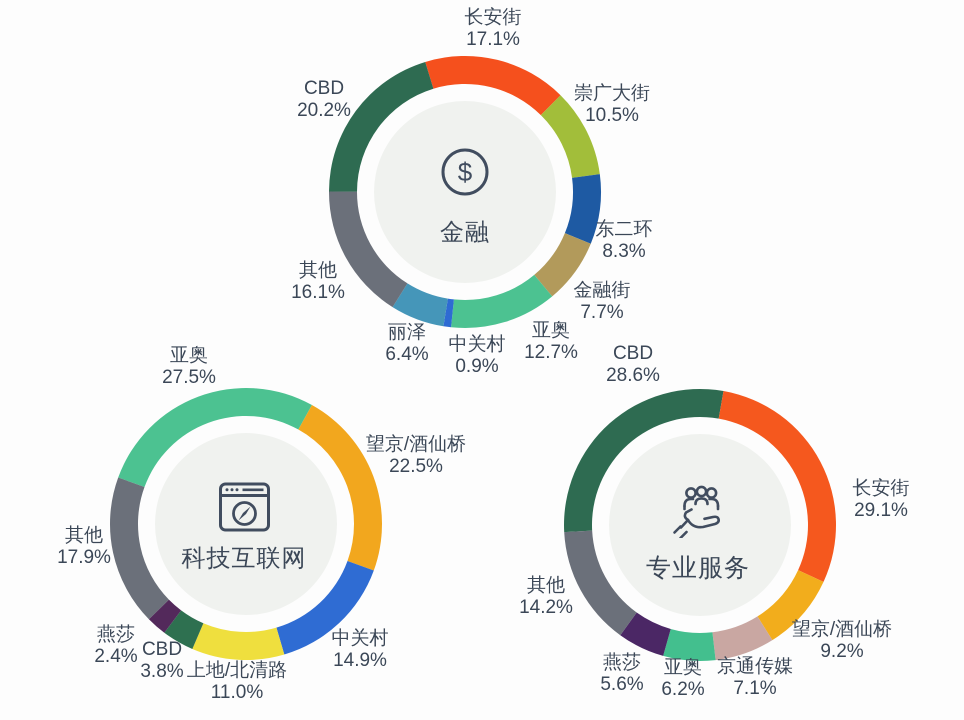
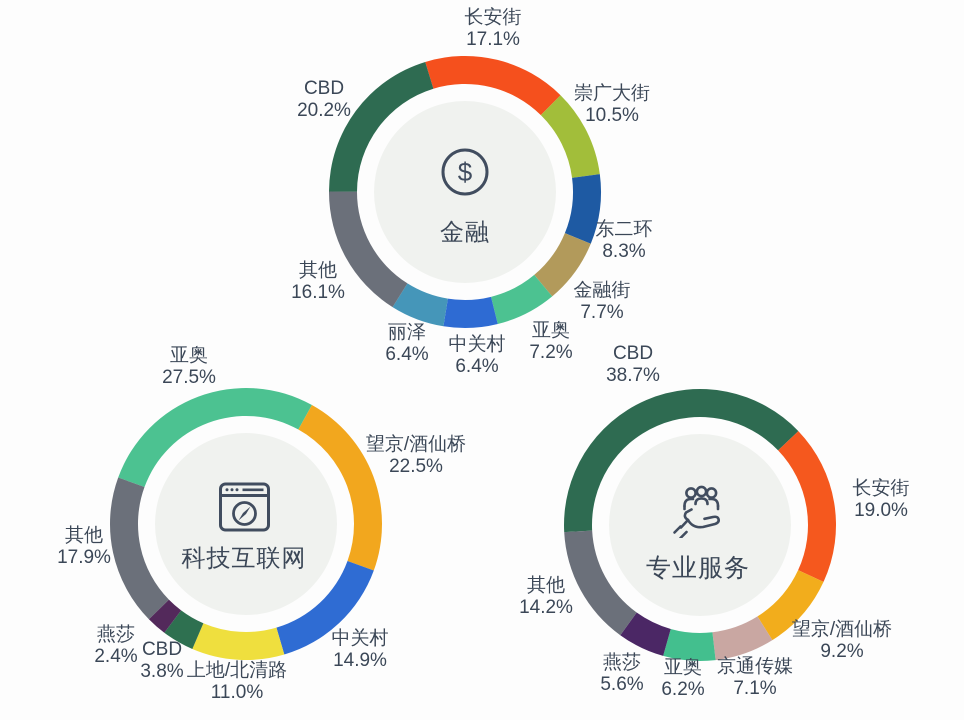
金融/亚奥: 12.7% -> 7.2%
金融/中关村: 0.9% -> 6.4%
专业服务/CBD: 28.6% -> 38.7%
专业服务/长安街: 29.1% -> 19.0%
